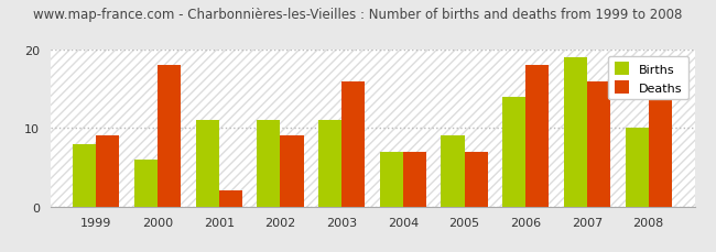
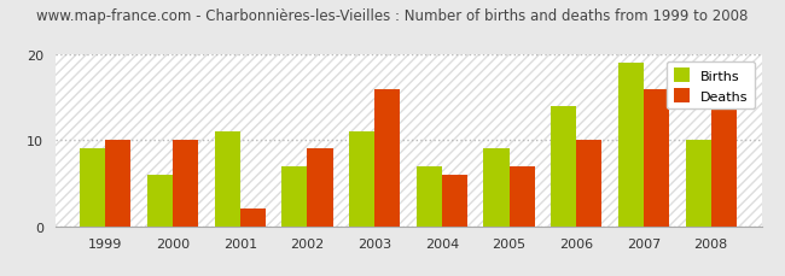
Births/1999: 8 -> 9
Deaths/1999: 9 -> 10
Deaths/2000: 18 -> 10
Births/2002: 11 -> 7
Deaths/2004: 7 -> 6
Deaths/2006: 18 -> 10
